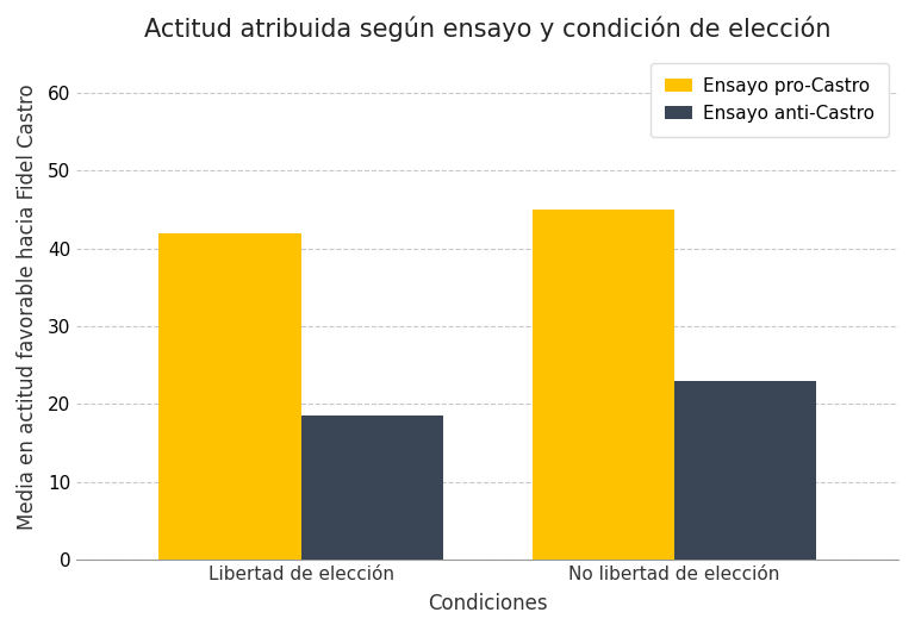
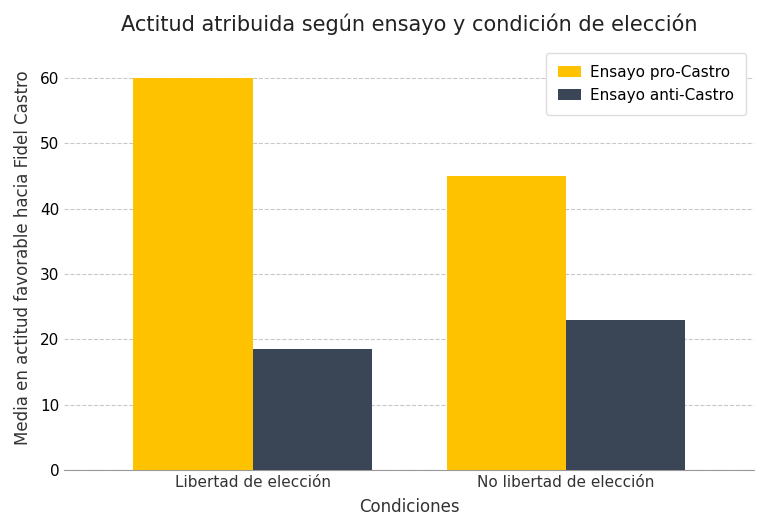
Ensayo pro-Castro/Libertad de elección: 42 -> 60
